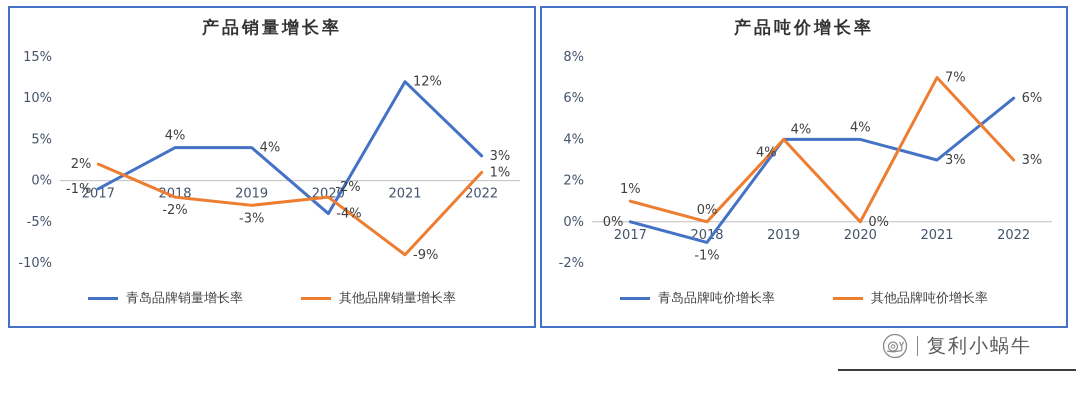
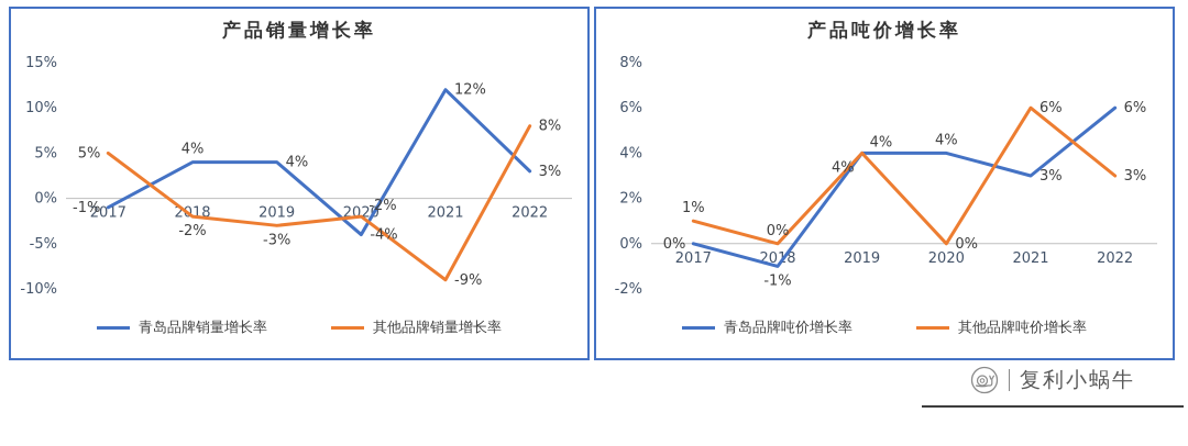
产品销量增长率/其他品牌销量增长率/2017: 2% -> 5%
产品销量增长率/其他品牌销量增长率/2022: 1% -> 8%
产品吨价增长率/其他品牌吨价增长率/2021: 7% -> 6%
